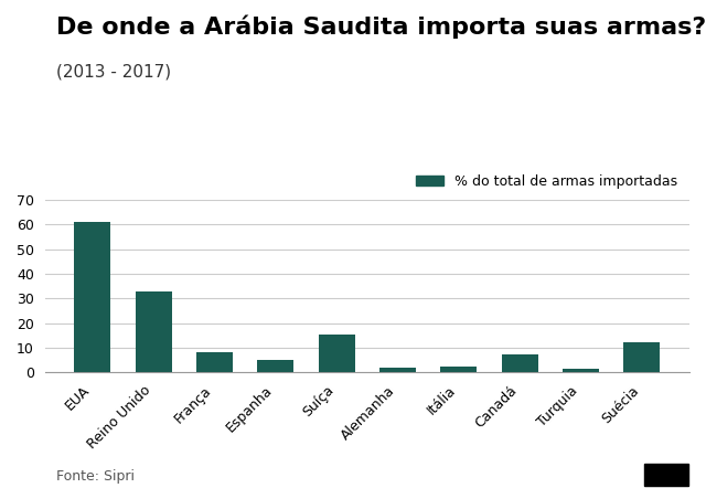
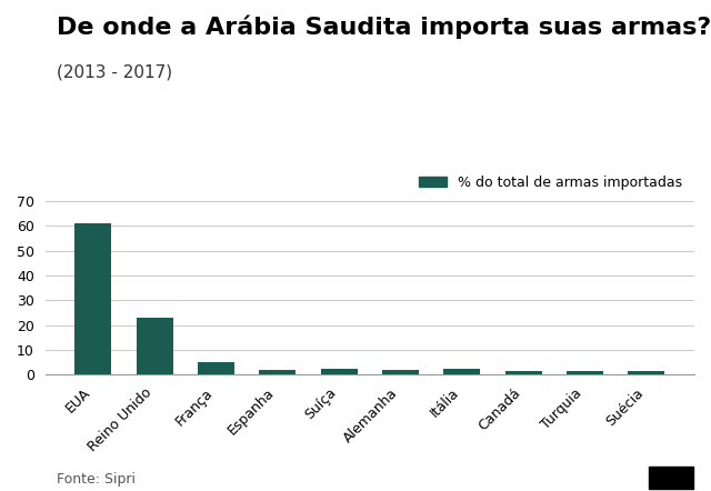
Reino Unido: 33.0 -> 23.0
França: 8.0 -> 5.0
Espanha: 5.0 -> 2.0
Suíça: 15.5 -> 2.5
Canadá: 7.5 -> 1.5
Suécia: 12.0 -> 1.5
